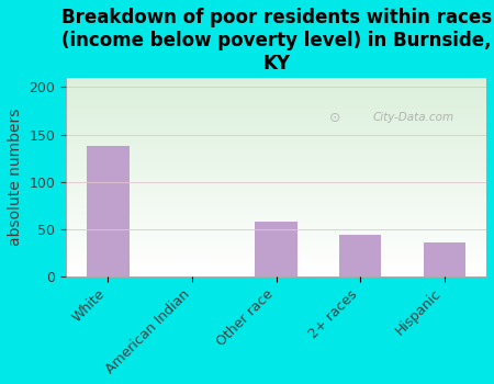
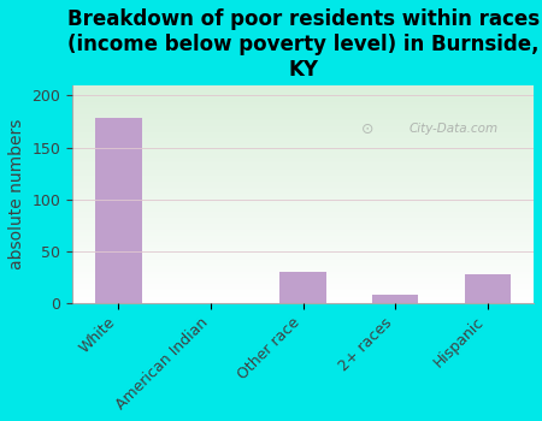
White: 138 -> 178
Other race: 58 -> 30
2+ races: 44 -> 8
Hispanic: 36 -> 28
